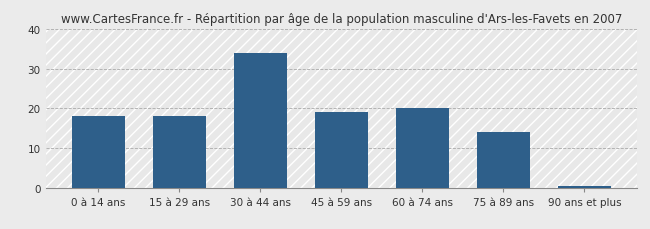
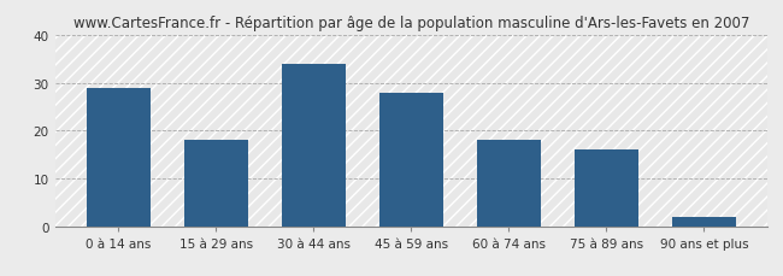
0 à 14 ans: 18.0 -> 29.0
45 à 59 ans: 19.0 -> 28.0
60 à 74 ans: 20.0 -> 18.0
75 à 89 ans: 14.0 -> 16.0
90 ans et plus: 0.4 -> 2.0
